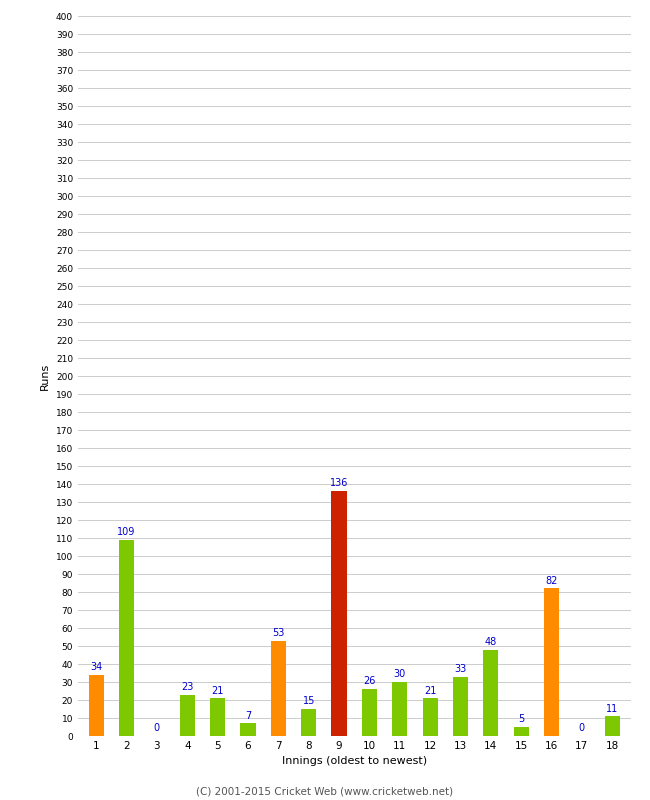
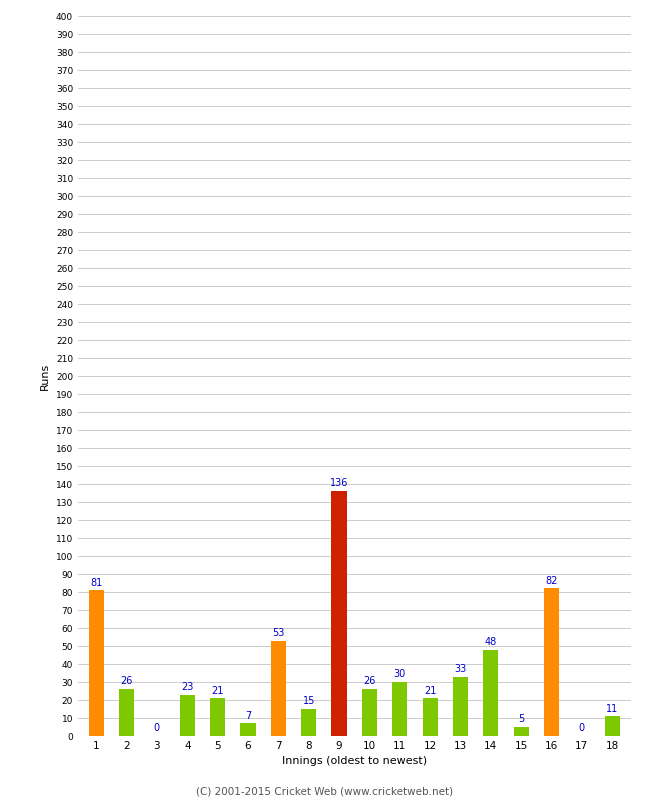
1: 34 -> 81
2: 109 -> 26
